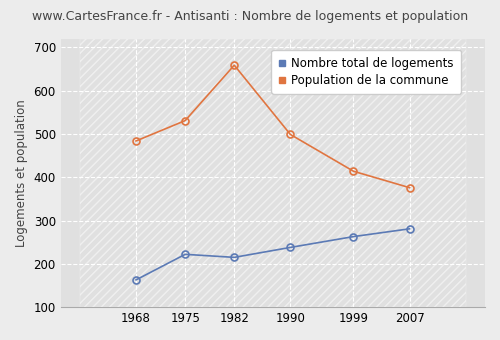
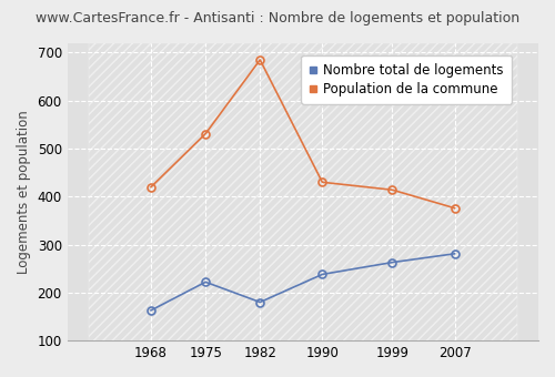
Population de la commune/1968: 484 -> 420
Nombre total de logements/1982: 215 -> 180
Population de la commune/1982: 659 -> 685
Population de la commune/1990: 499 -> 430
